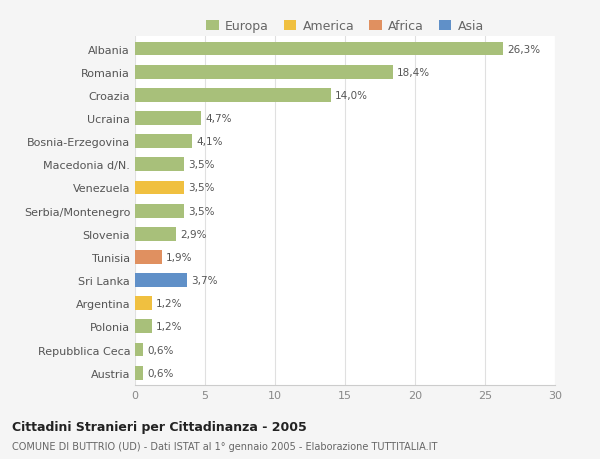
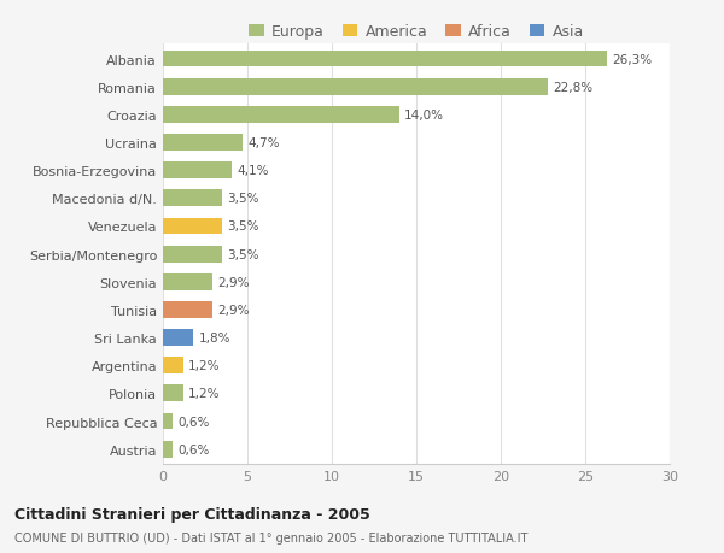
Romania: 18,4% -> 22,8%
Tunisia: 1,9% -> 2,9%
Sri Lanka: 3,7% -> 1,8%
